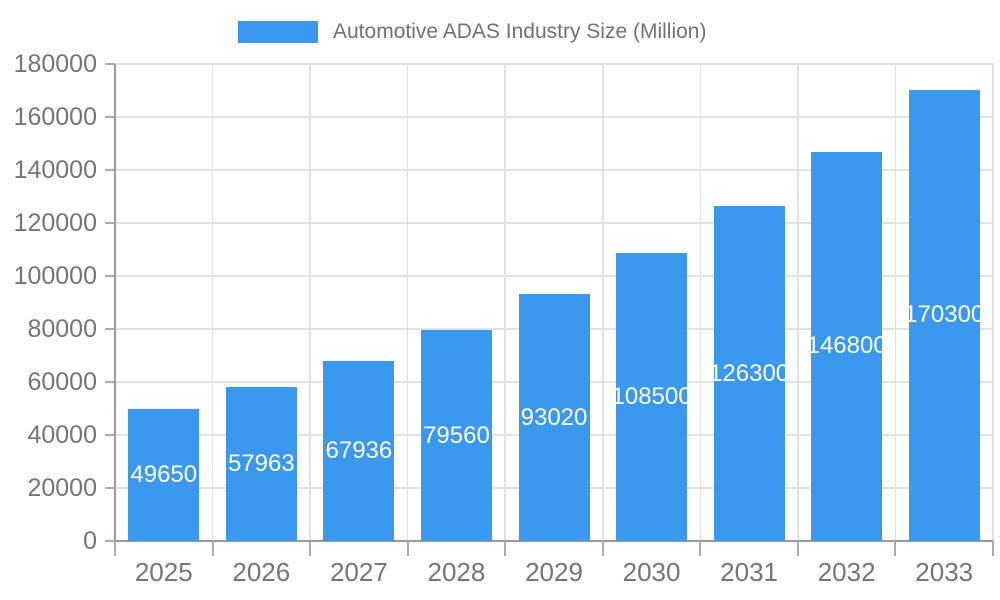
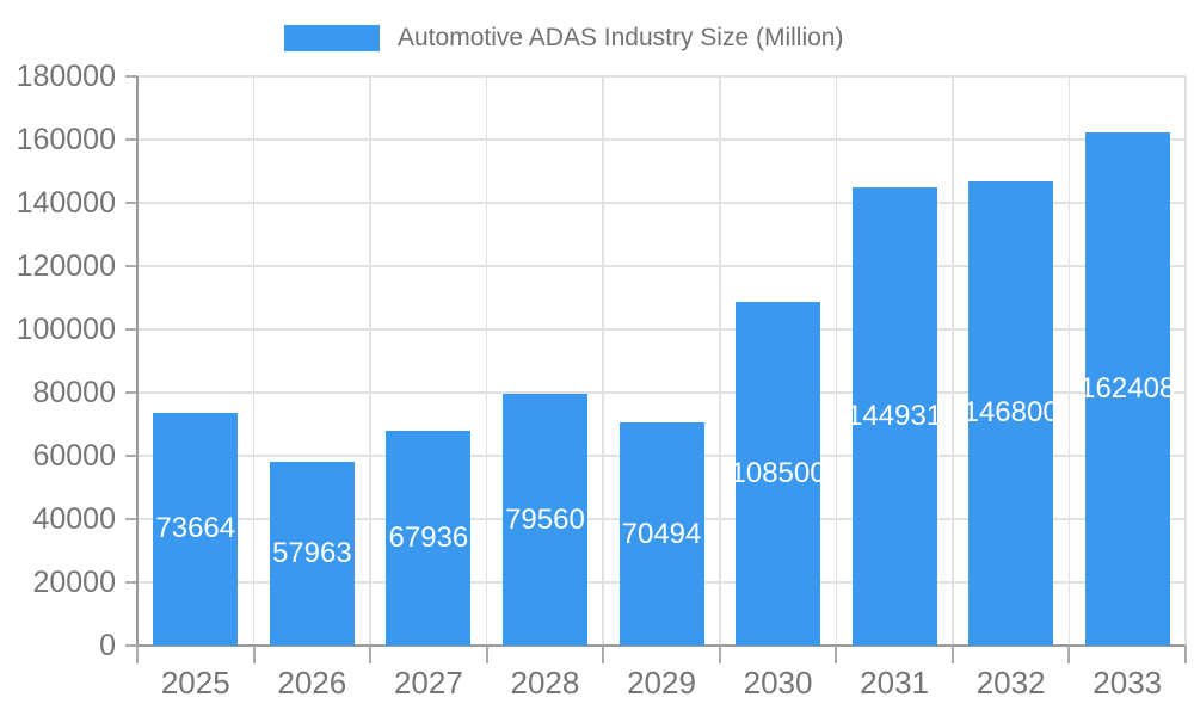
2025: 49650 -> 73664
2029: 93020 -> 70494
2031: 126300 -> 144931
2033: 170300 -> 162408
